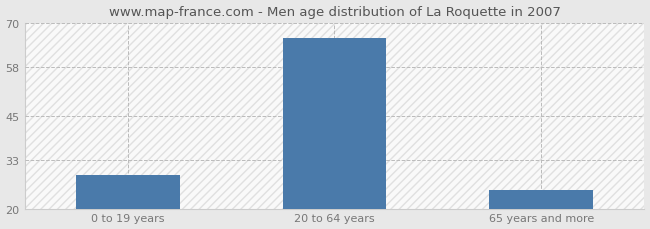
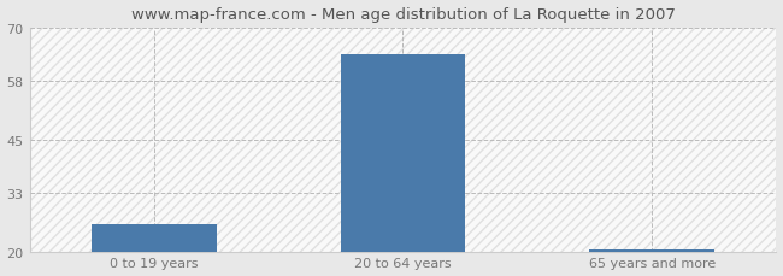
0 to 19 years: 29.0 -> 26.0
20 to 64 years: 66.0 -> 64.0
65 years and more: 25.0 -> 20.3
